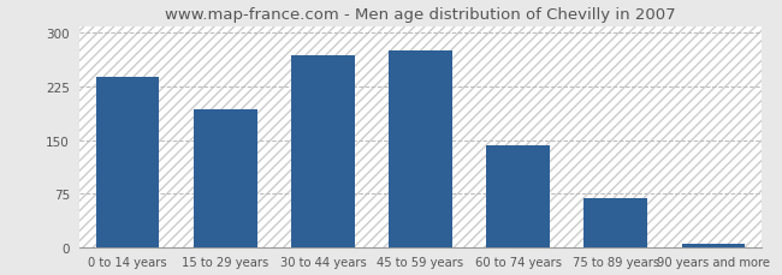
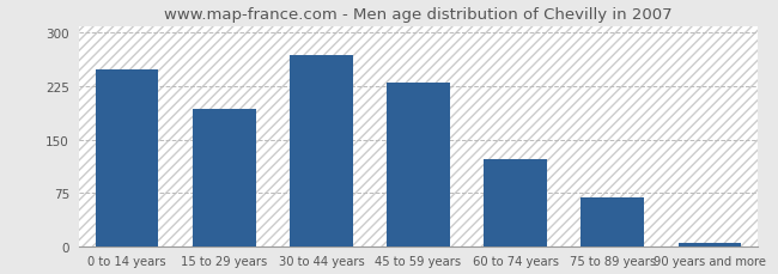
0 to 14 years: 238 -> 248
45 to 59 years: 275 -> 230
60 to 74 years: 143 -> 122
